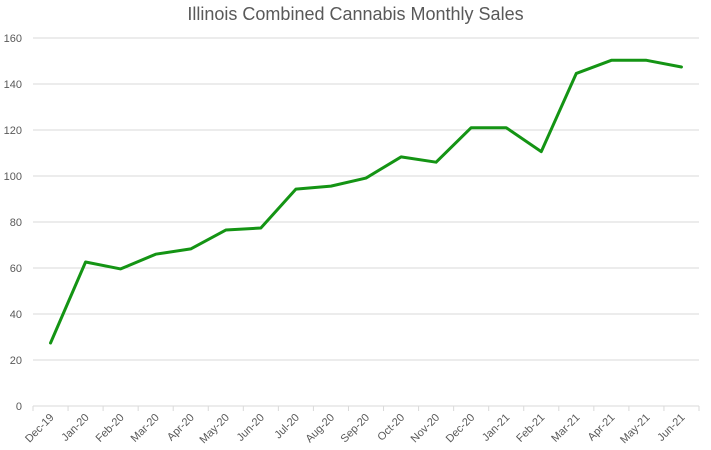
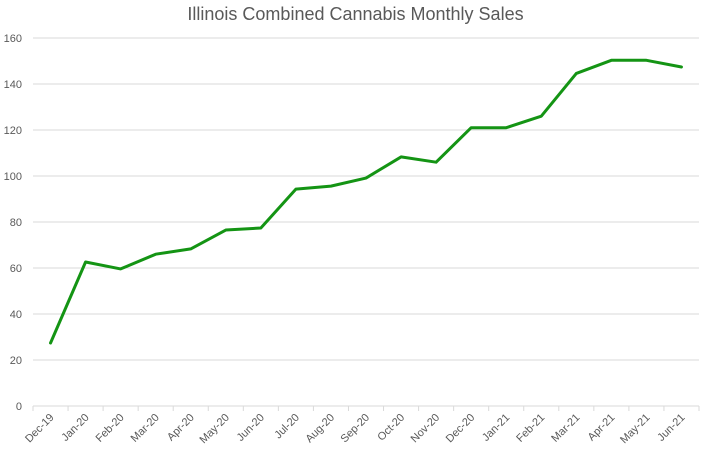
Feb-21: 111 -> 126
